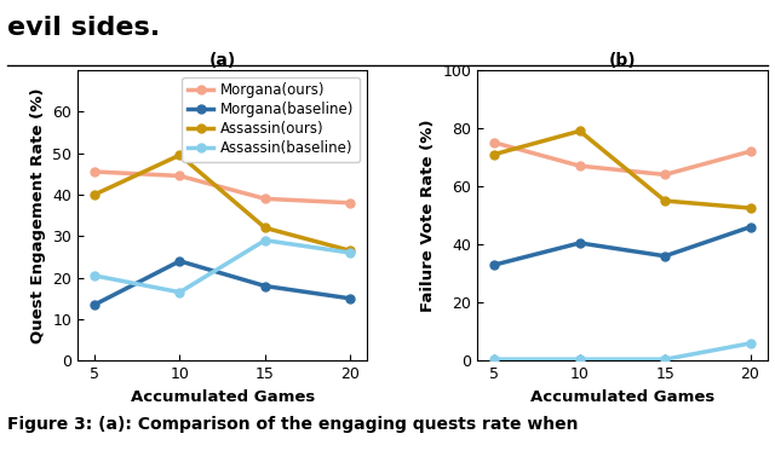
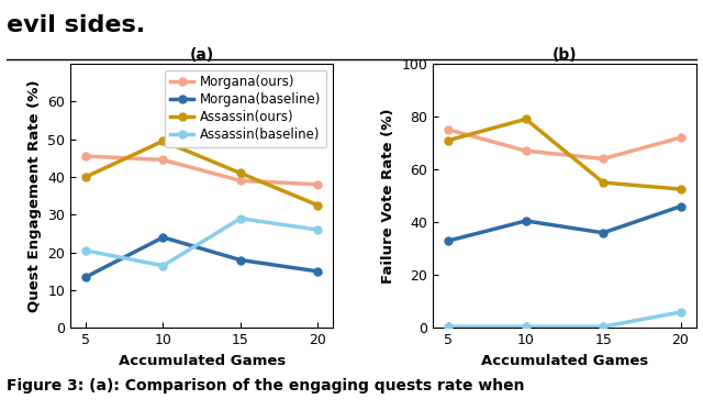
(a)/Assassin(ours)/15: 32.0 -> 41.0
(a)/Assassin(ours)/20: 26.5 -> 32.5
